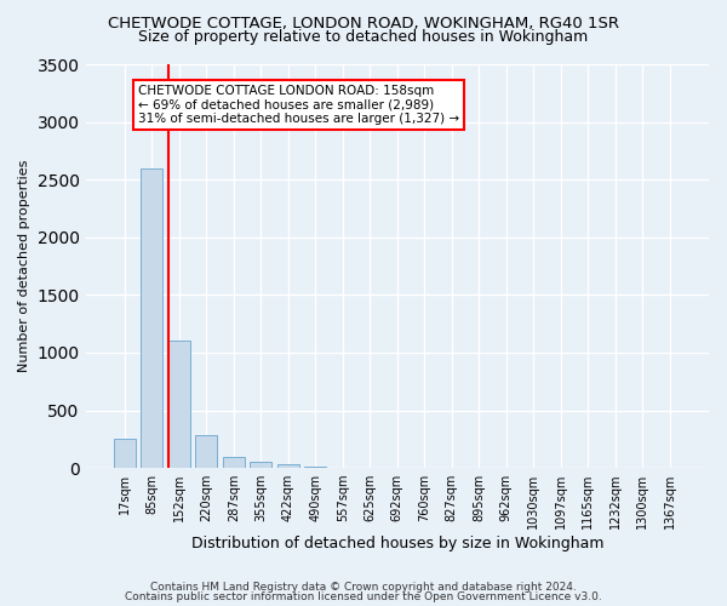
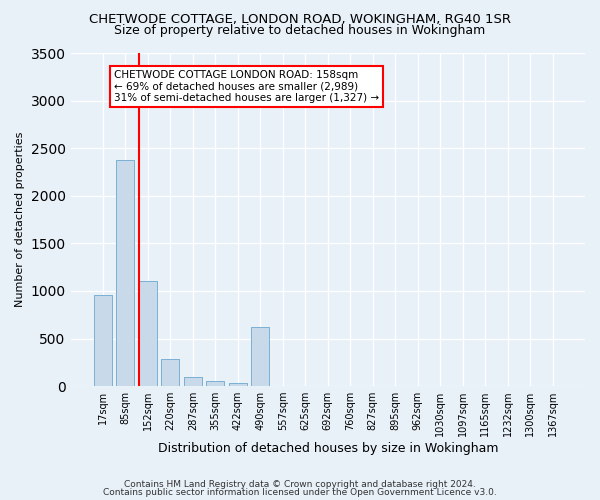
17sqm: 250 -> 960
85sqm: 2600 -> 2380
490sqm: 10 -> 620
